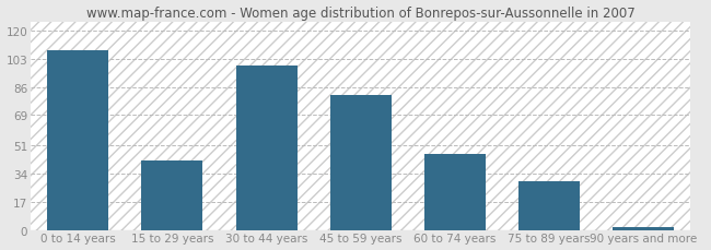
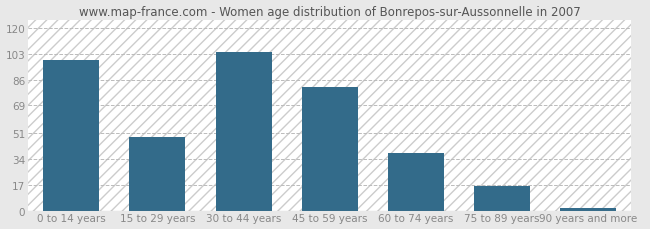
0 to 14 years: 108 -> 99
15 to 29 years: 42 -> 48
30 to 44 years: 99 -> 104
60 to 74 years: 46 -> 38
75 to 89 years: 29 -> 16
